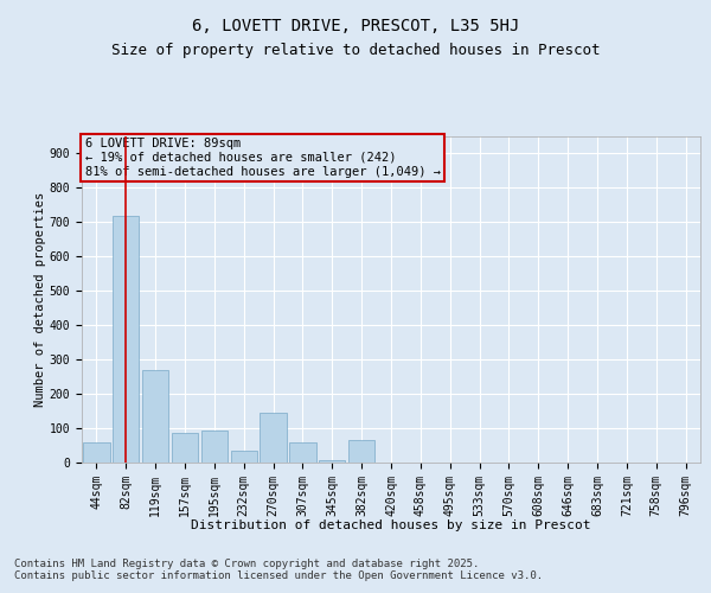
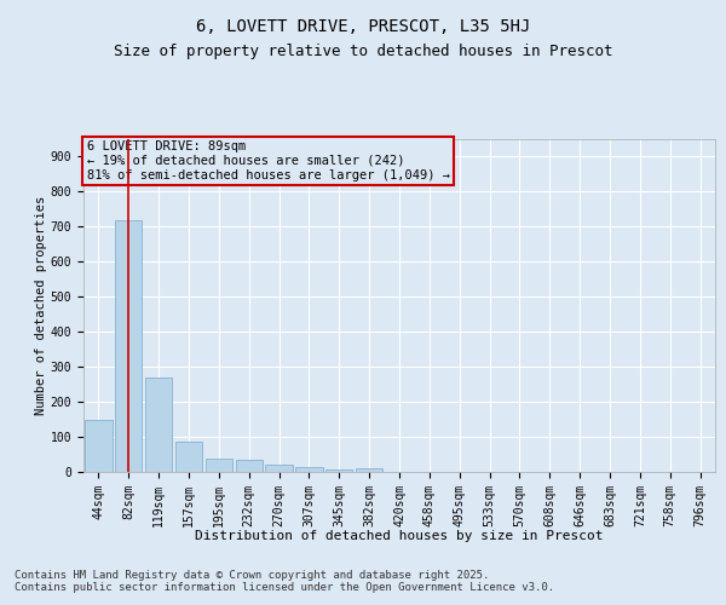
44sqm: 60 -> 150
195sqm: 95 -> 38
270sqm: 145 -> 20
307sqm: 60 -> 13
382sqm: 65 -> 10
